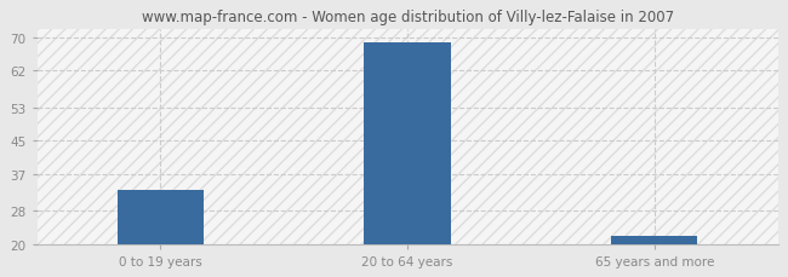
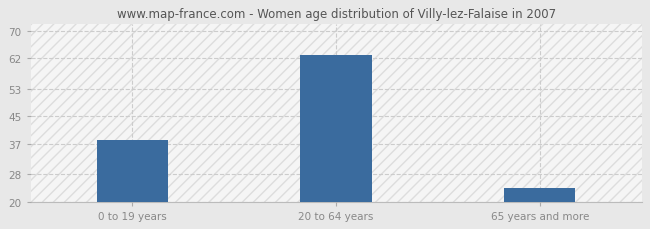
0 to 19 years: 33 -> 38
20 to 64 years: 69 -> 63
65 years and more: 22 -> 24
